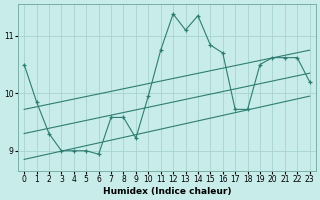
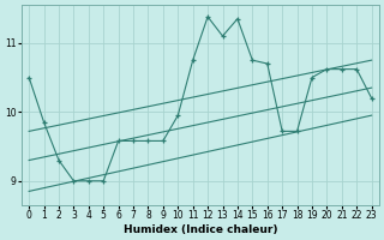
6: 8.94 -> 9.58
9: 9.22 -> 9.58
15: 10.84 -> 10.75
